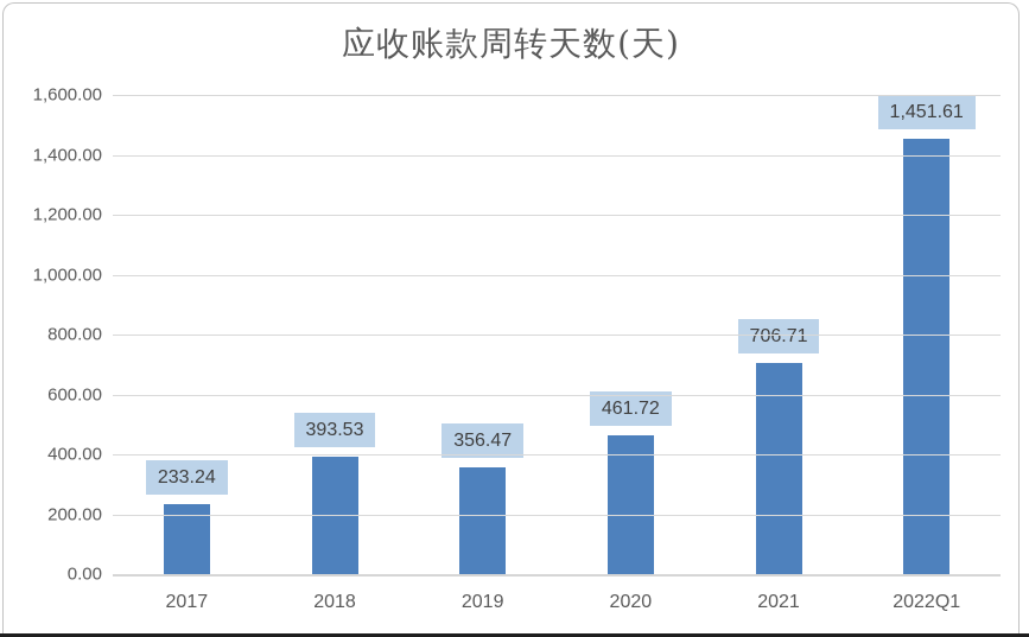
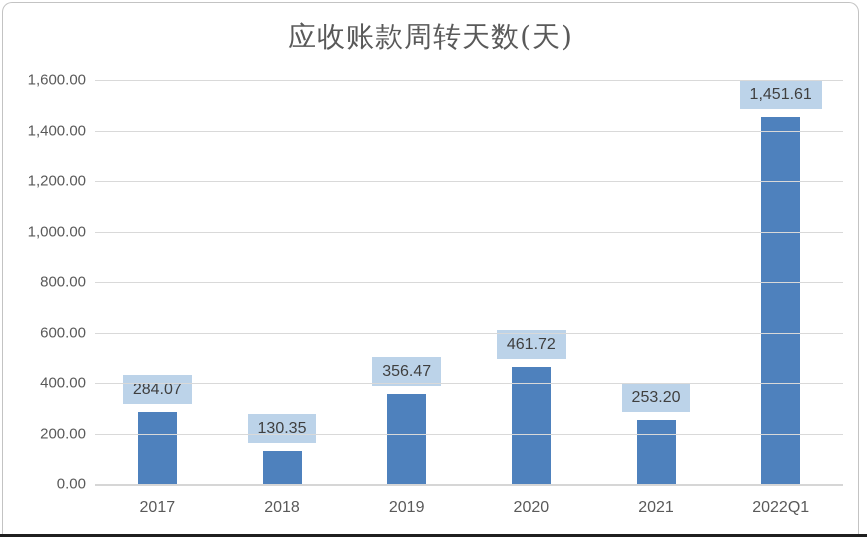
2017: 233.24 -> 284.07
2018: 393.53 -> 130.35
2021: 706.71 -> 253.20
